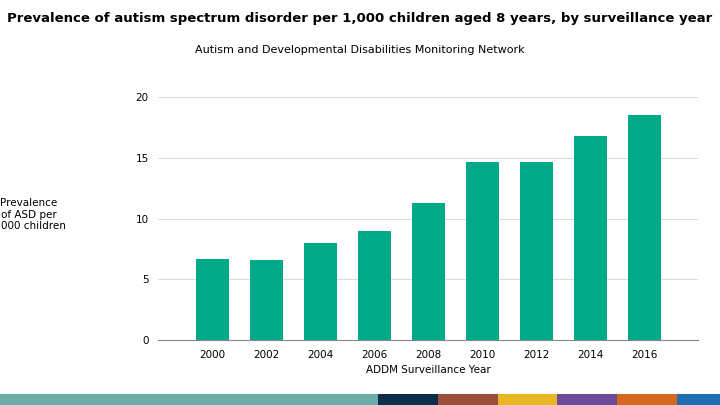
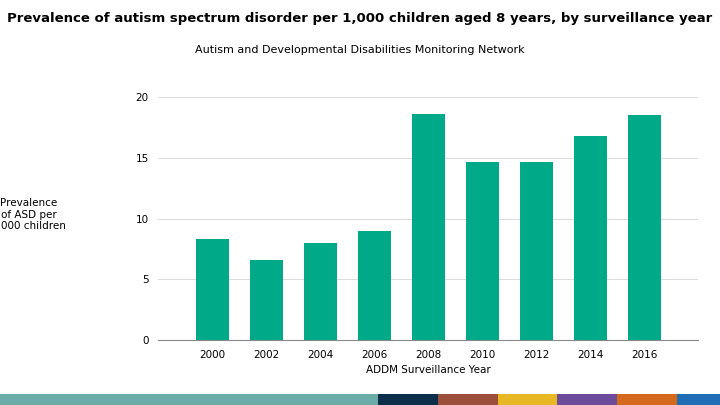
2000: 6.7 -> 8.3
2008: 11.3 -> 18.6
